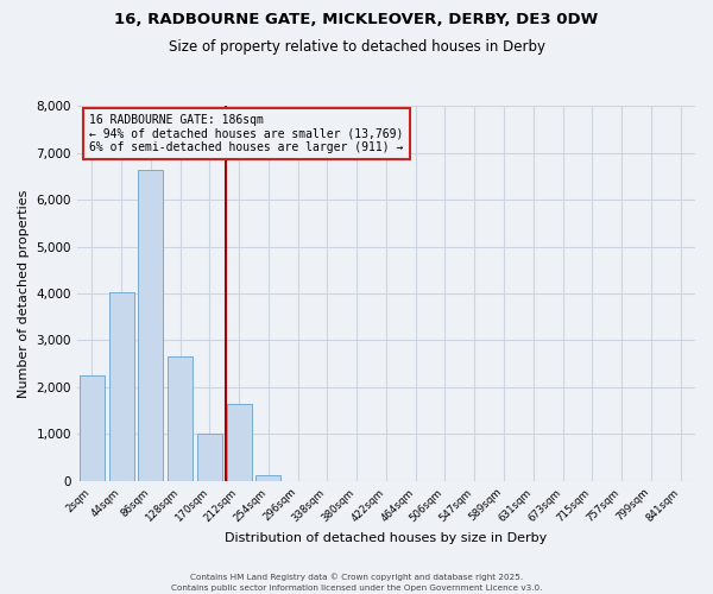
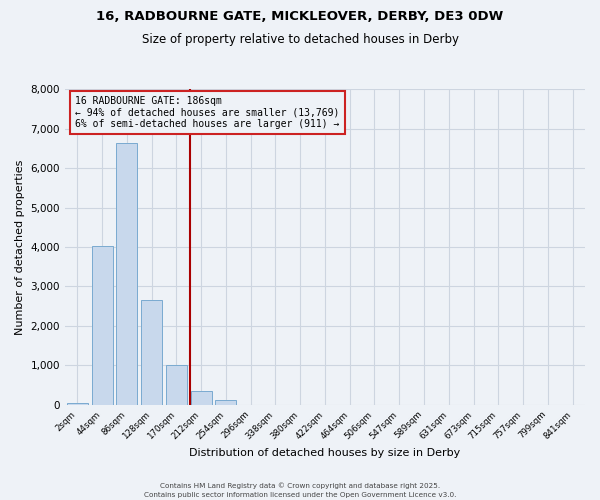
2sqm: 2,250 -> 50
212sqm: 1,650 -> 340
